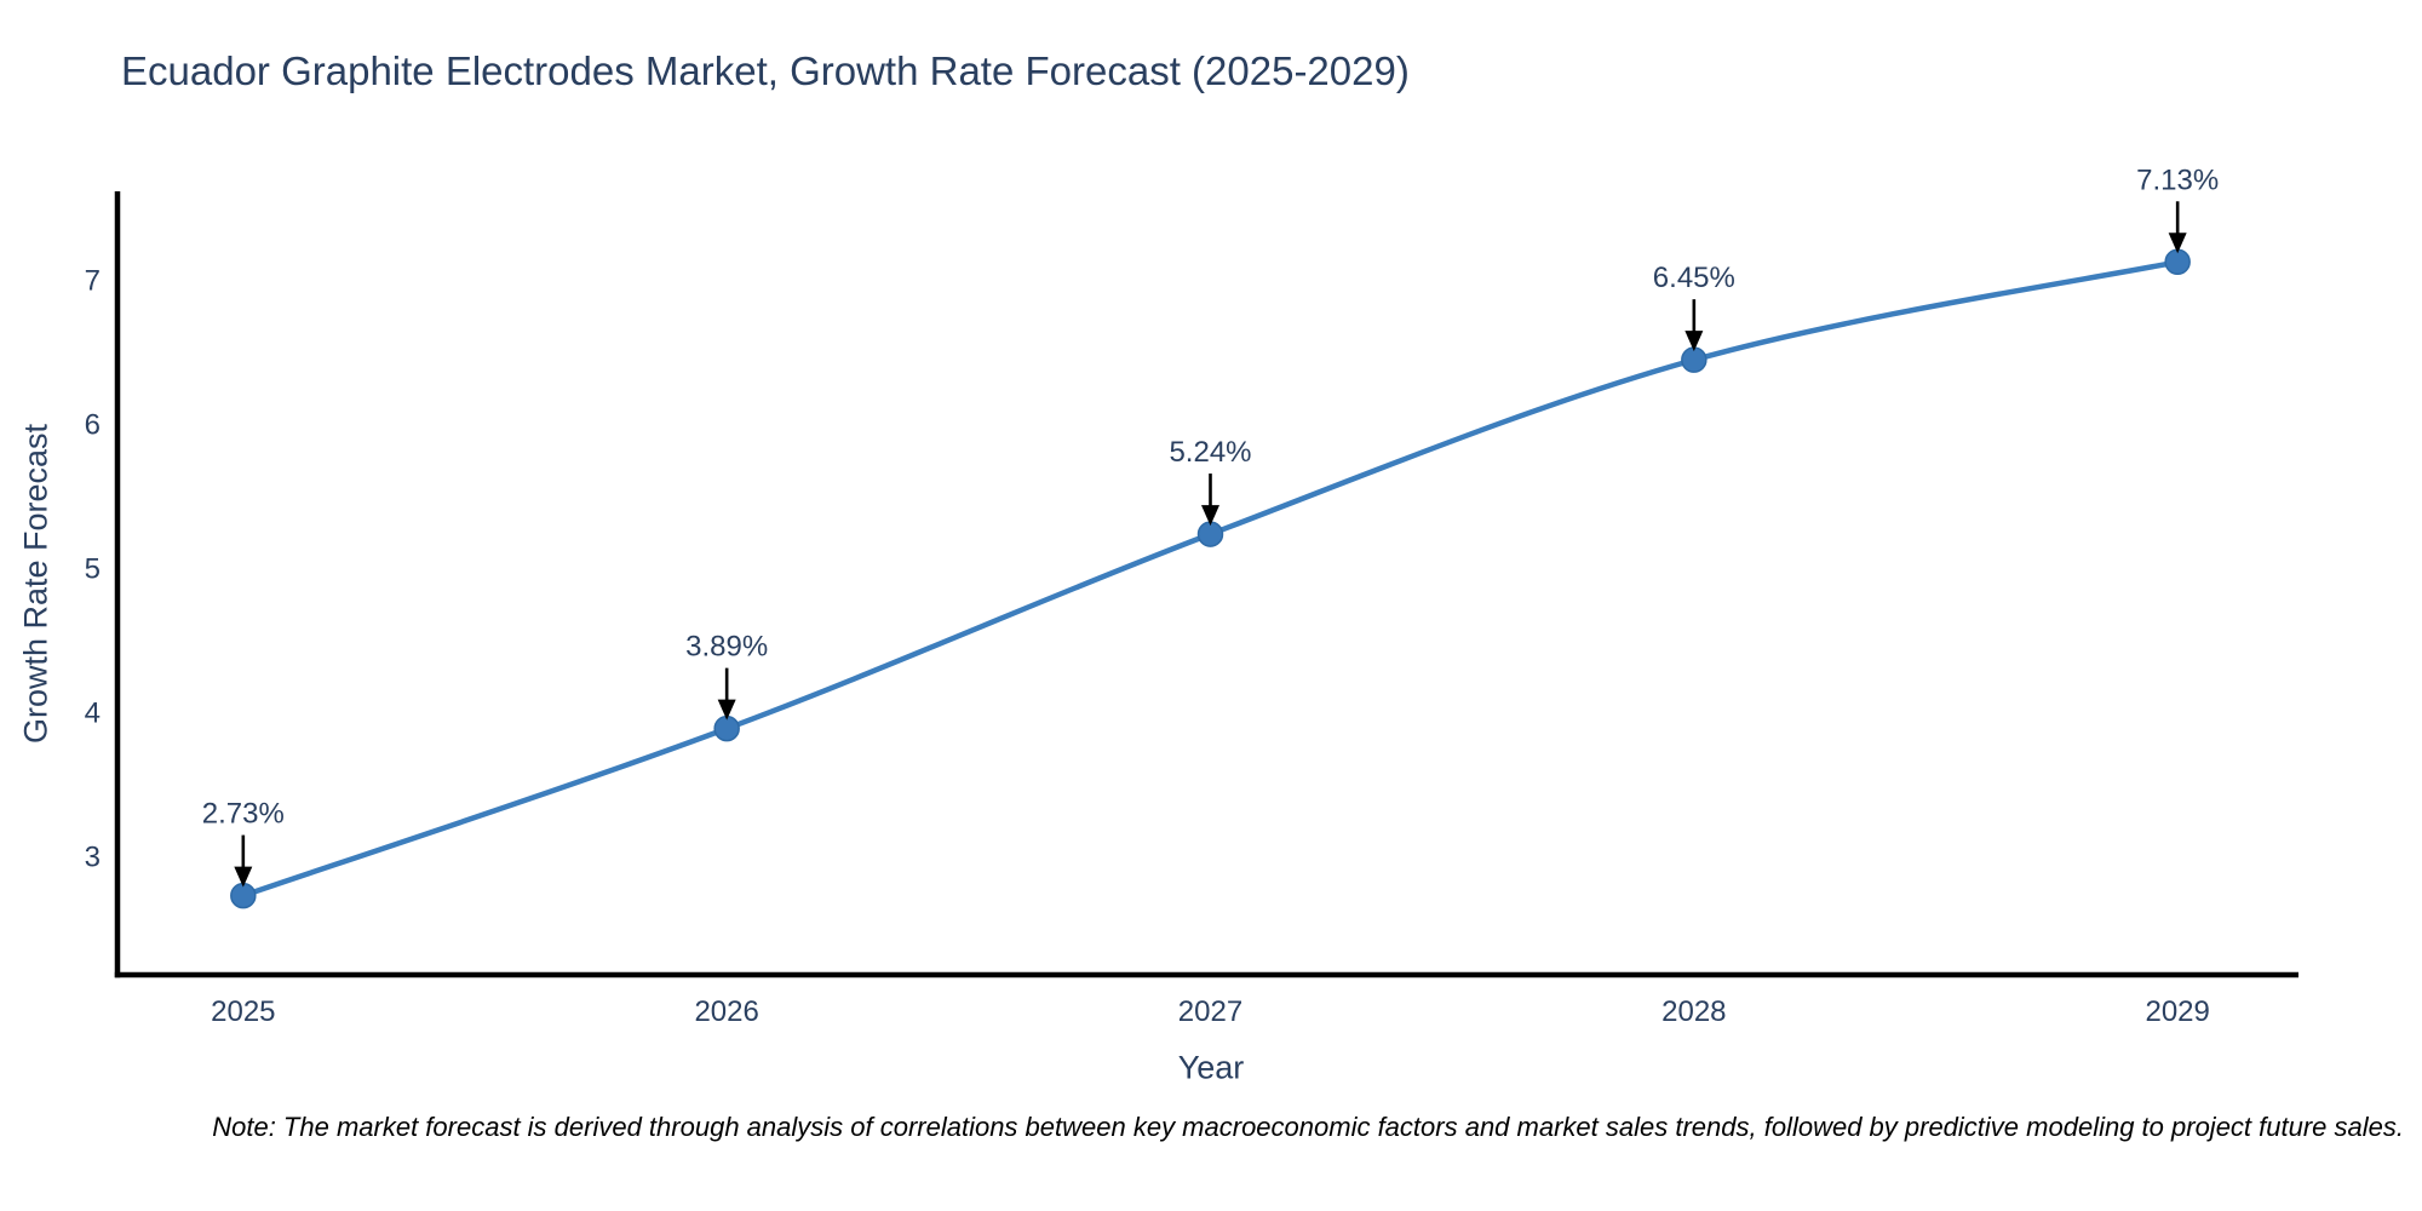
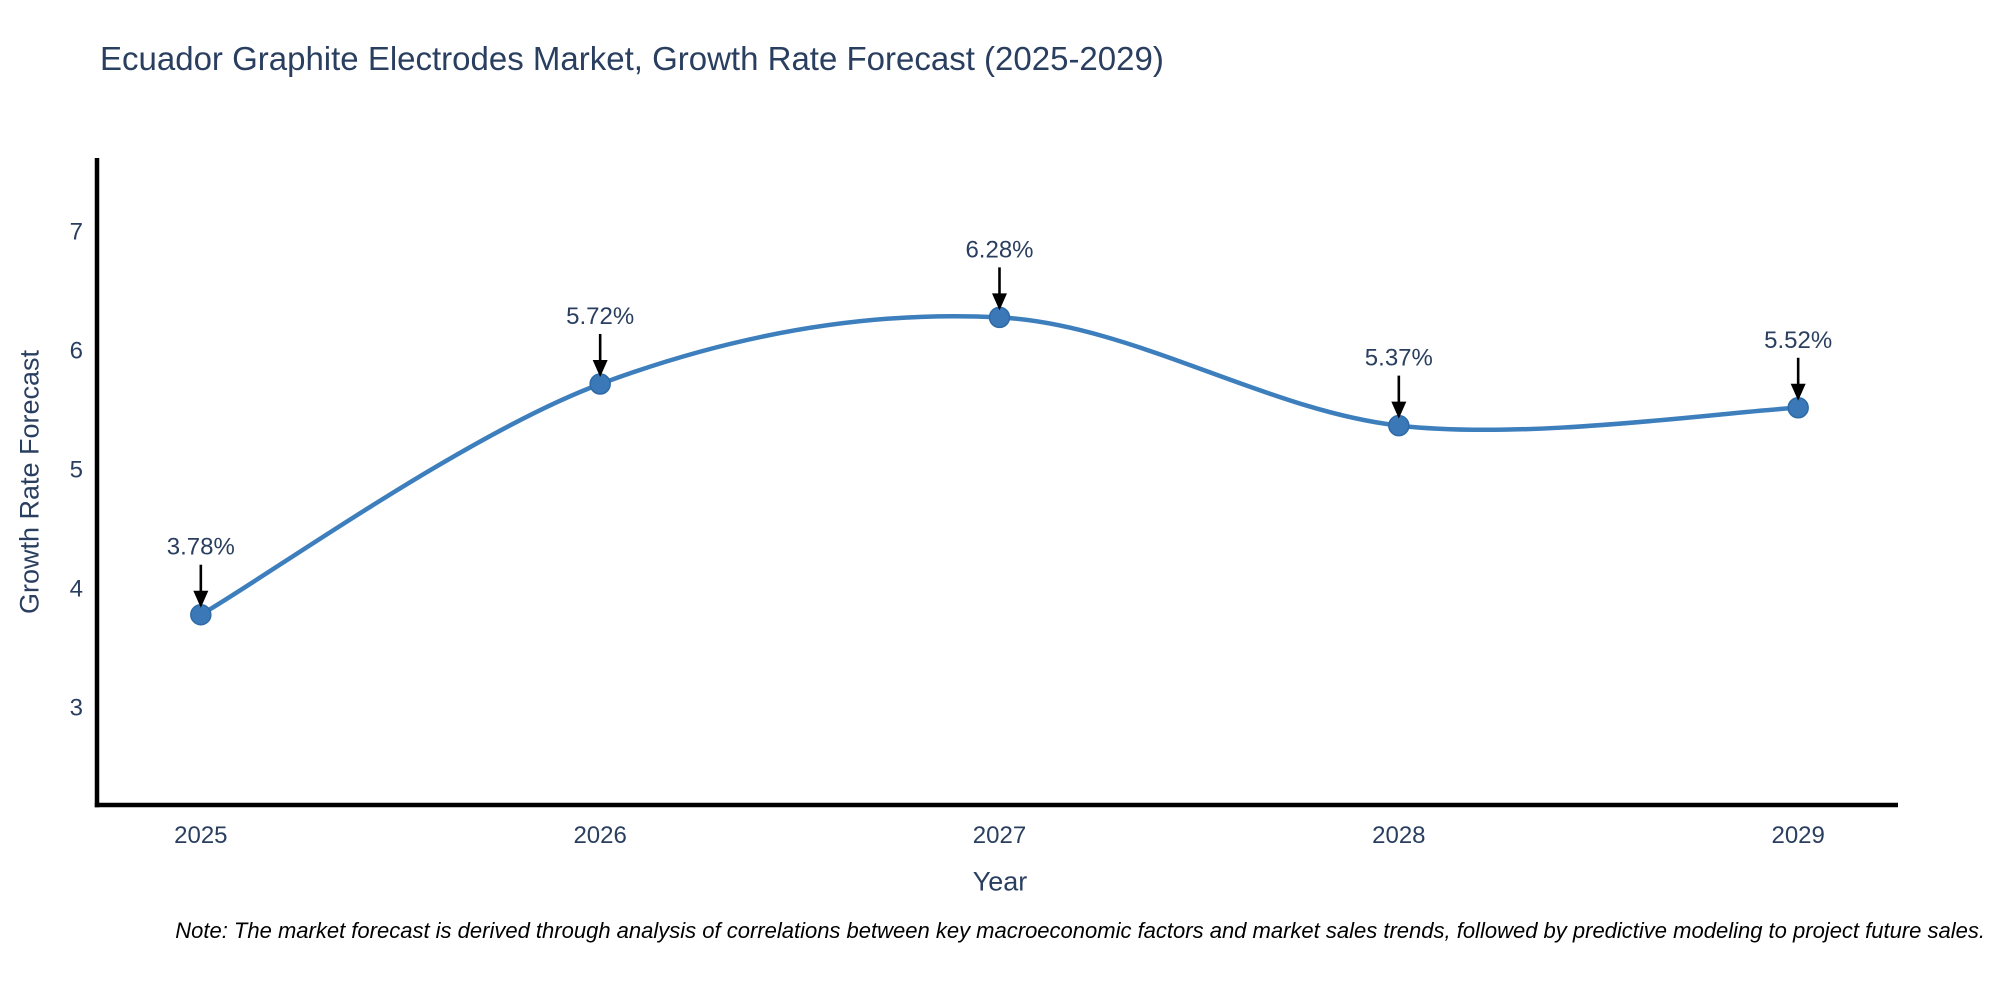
2025: 2.73% -> 3.78%
2026: 3.89% -> 5.72%
2027: 5.24% -> 6.28%
2028: 6.45% -> 5.37%
2029: 7.13% -> 5.52%
